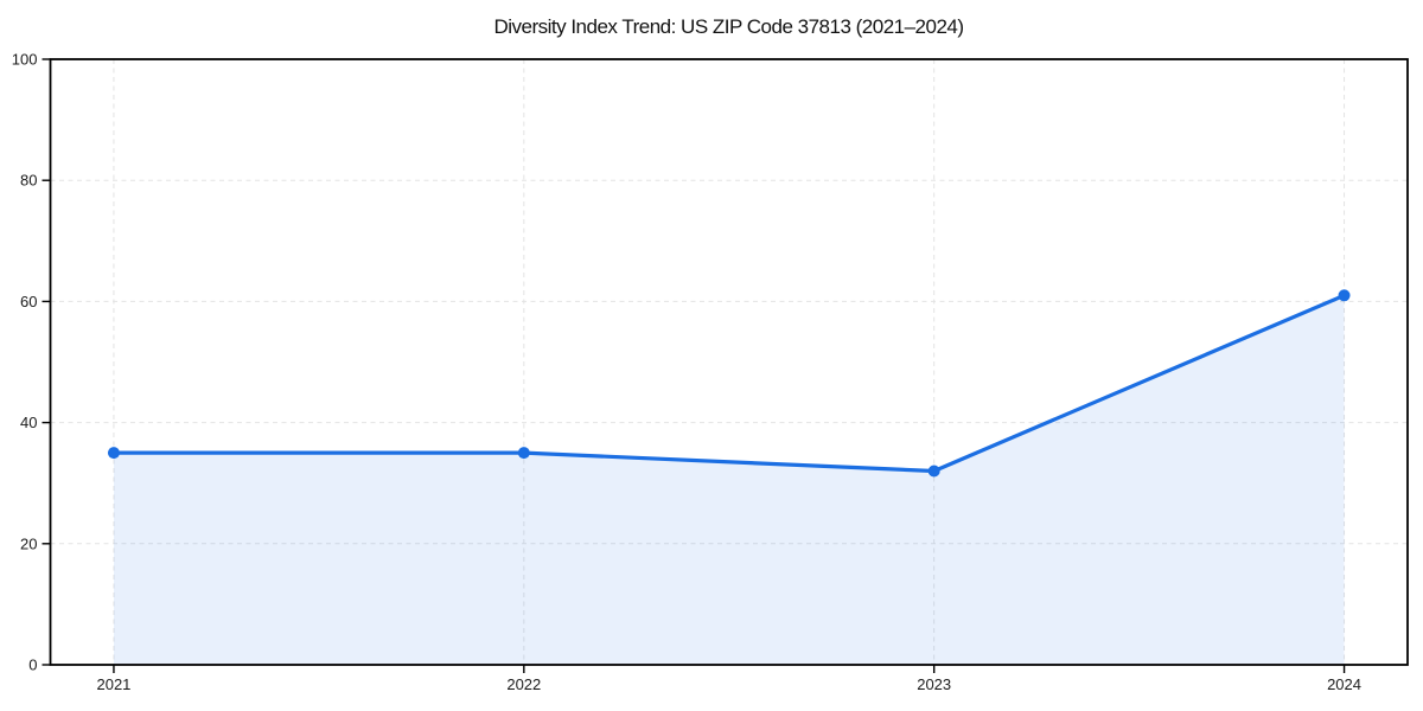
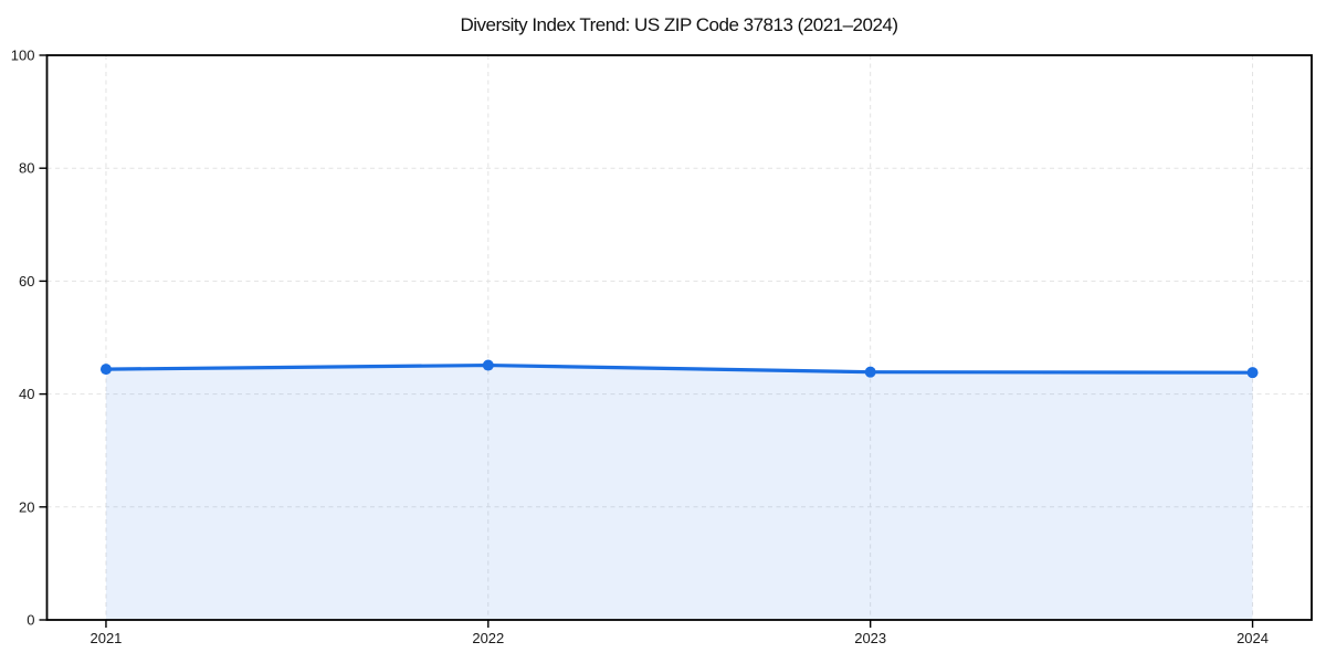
2021: 35 -> 44
2022: 35 -> 45
2023: 32 -> 44
2024: 61 -> 44
